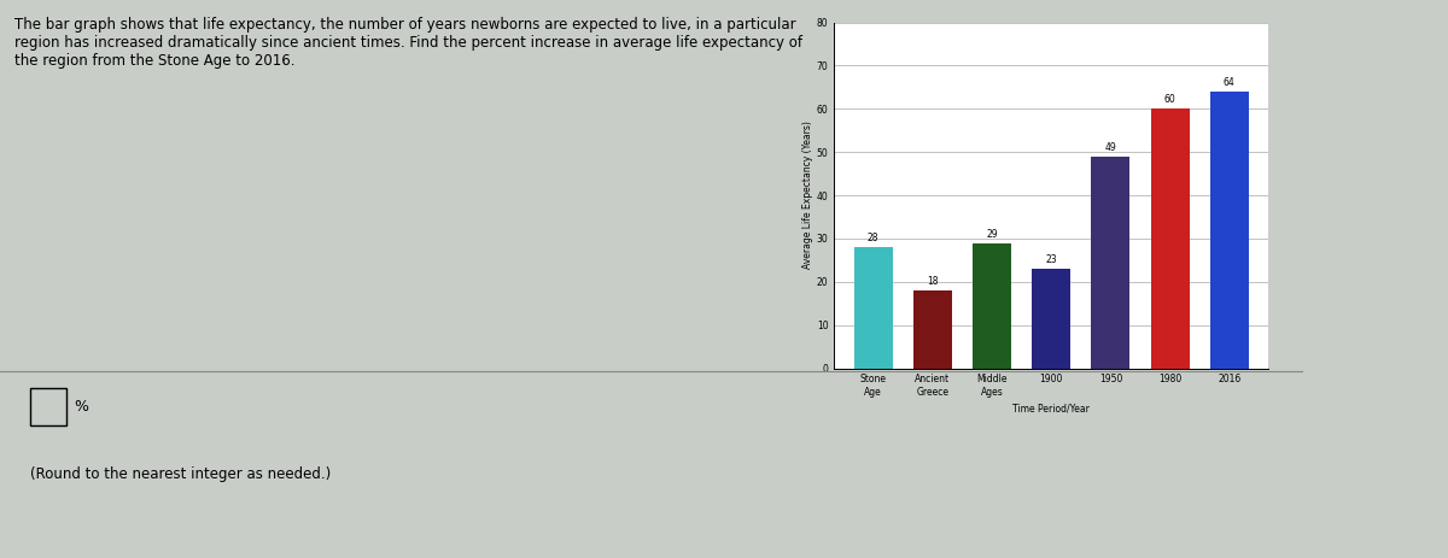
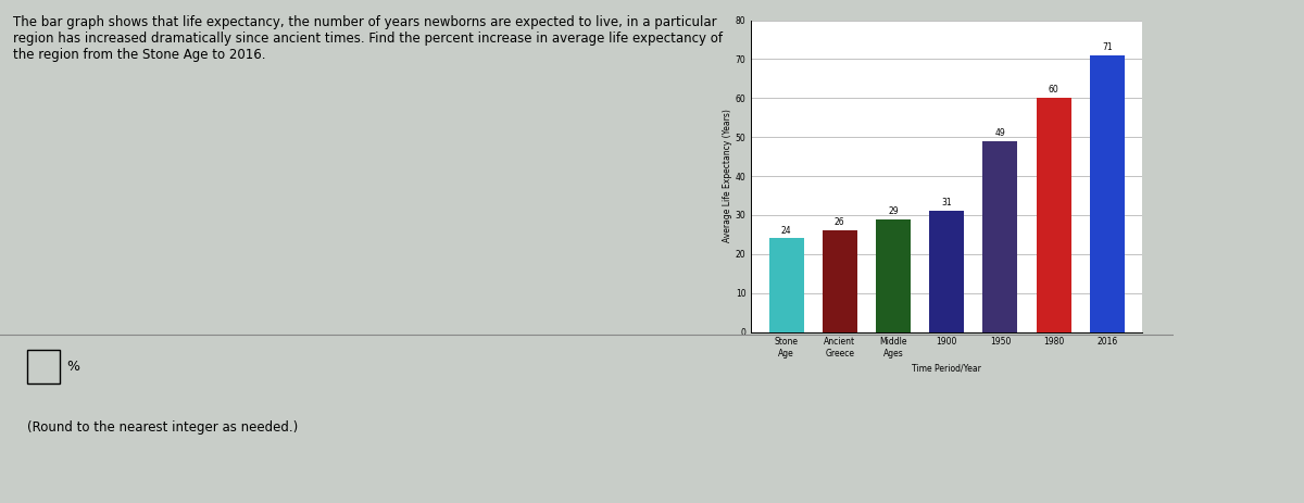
Stone Age: 28 -> 24
Ancient Greece: 18 -> 26
1900: 23 -> 31
2016: 64 -> 71
